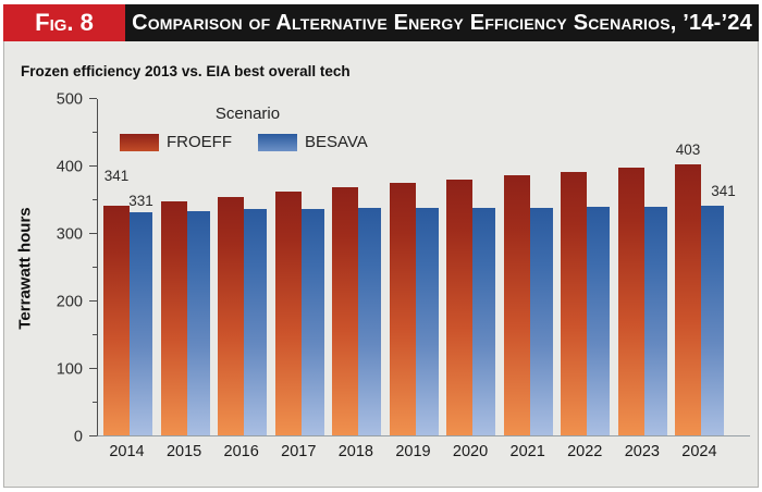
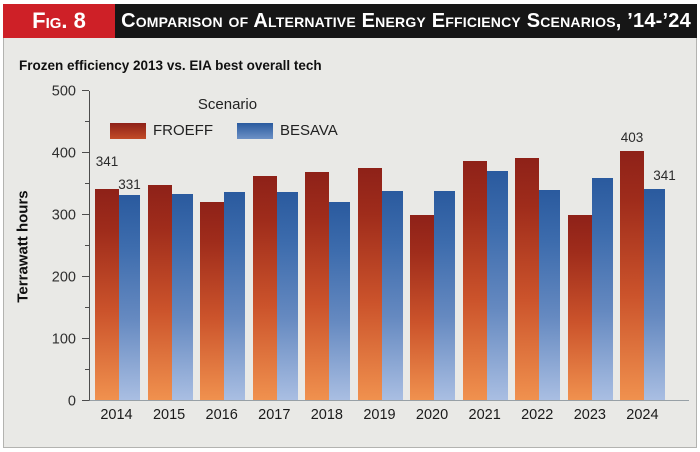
FROEFF/2016: 360 -> 320
BESAVA/2018: 340 -> 320
FROEFF/2020: 380 -> 300
BESAVA/2021: 340 -> 370
FROEFF/2023: 400 -> 300
BESAVA/2023: 340 -> 360
